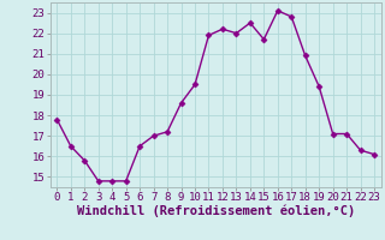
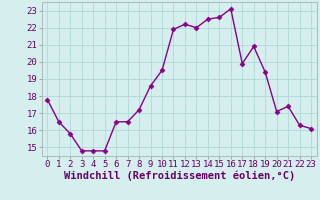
7: 17.0 -> 16.5
15: 21.7 -> 22.6
17: 22.8 -> 19.9
21: 17.1 -> 17.4
